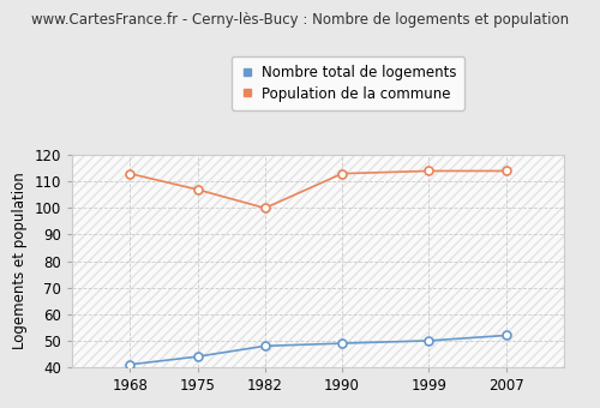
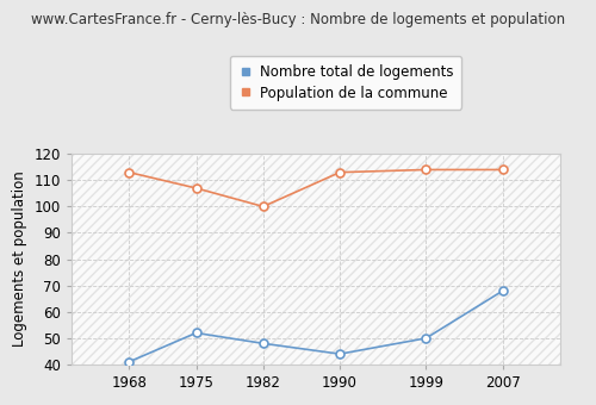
Nombre total de logements/1975: 44 -> 52
Nombre total de logements/1990: 49 -> 44
Nombre total de logements/2007: 52 -> 68
